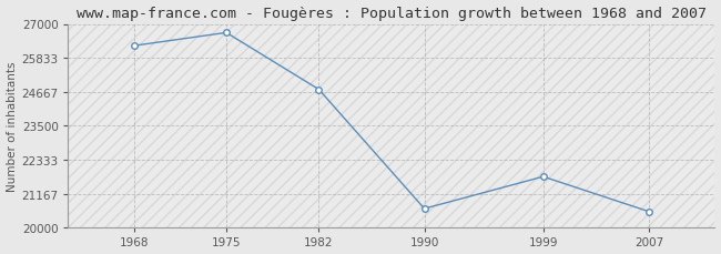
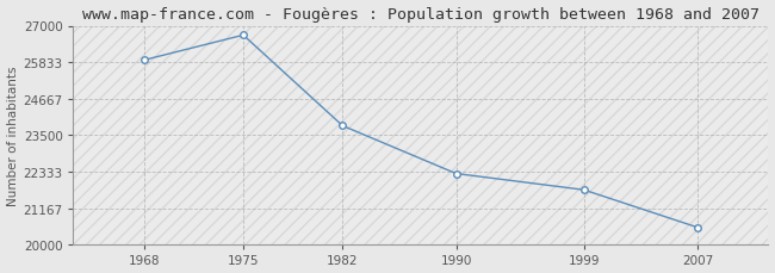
1968: 26250 -> 25900
1982: 24750 -> 23800
1990: 20650 -> 22270
